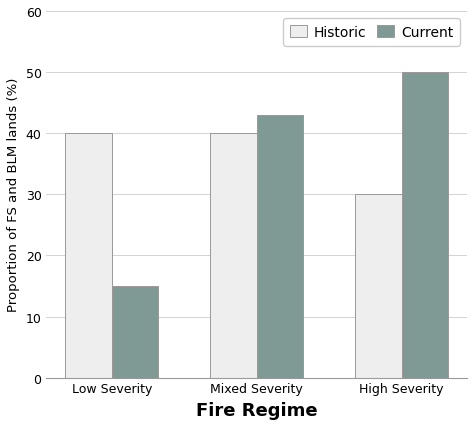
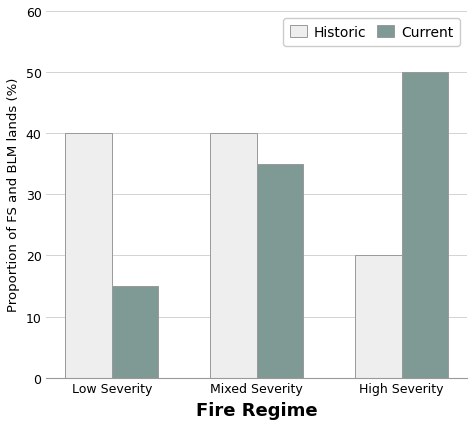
Current/Mixed Severity: 43 -> 35
Historic/High Severity: 30 -> 20
